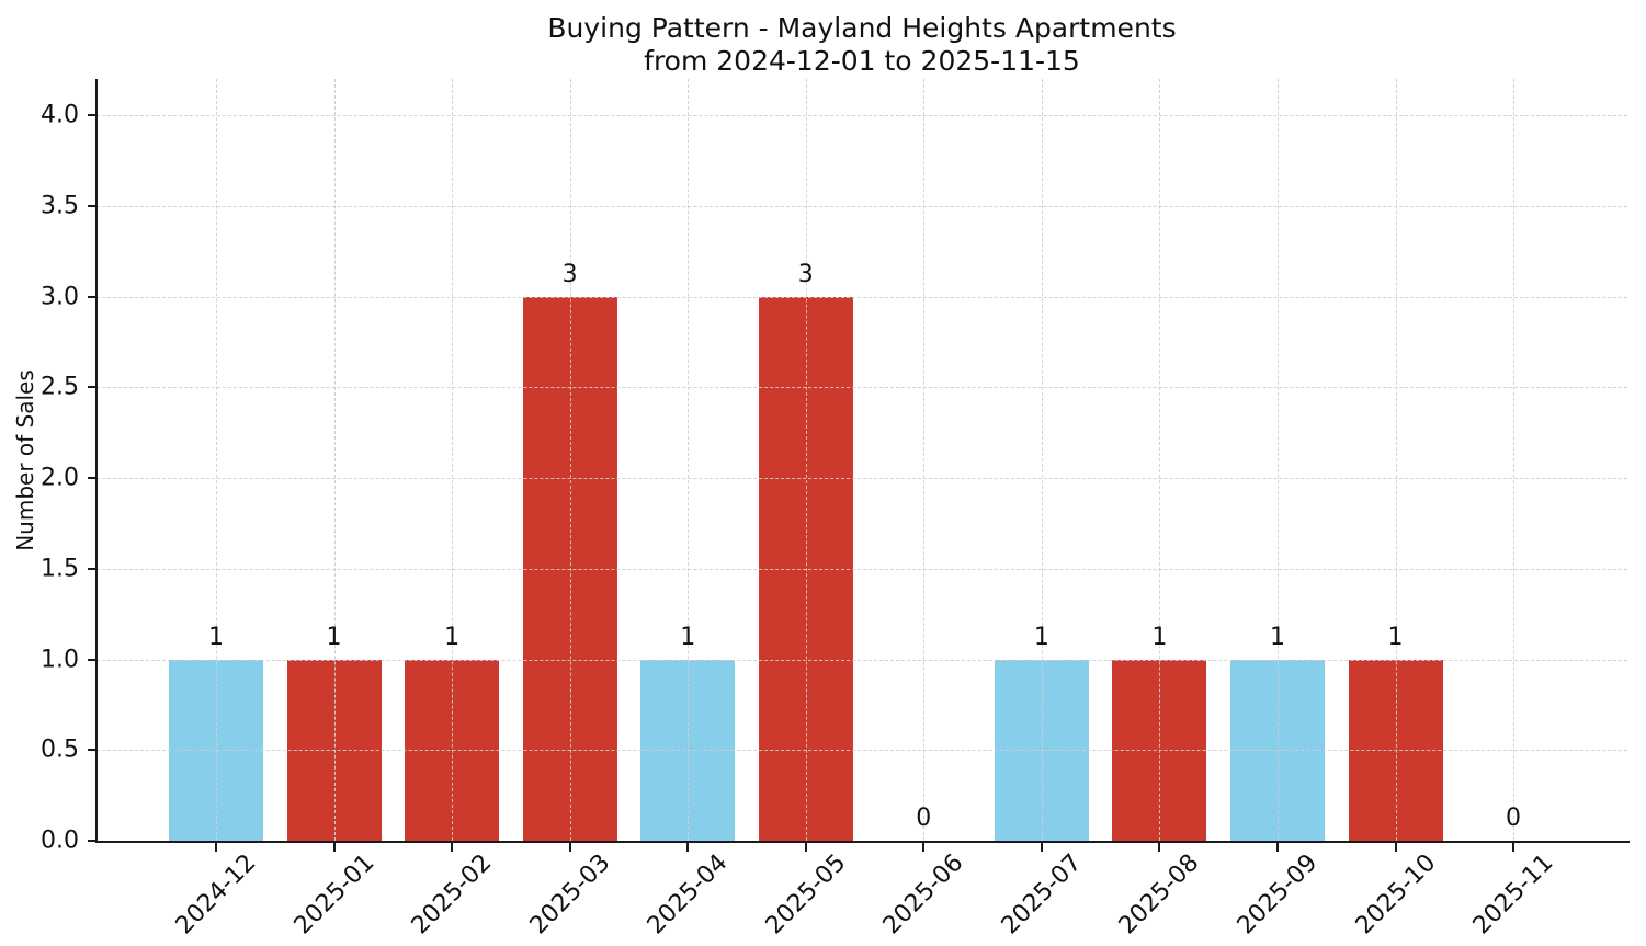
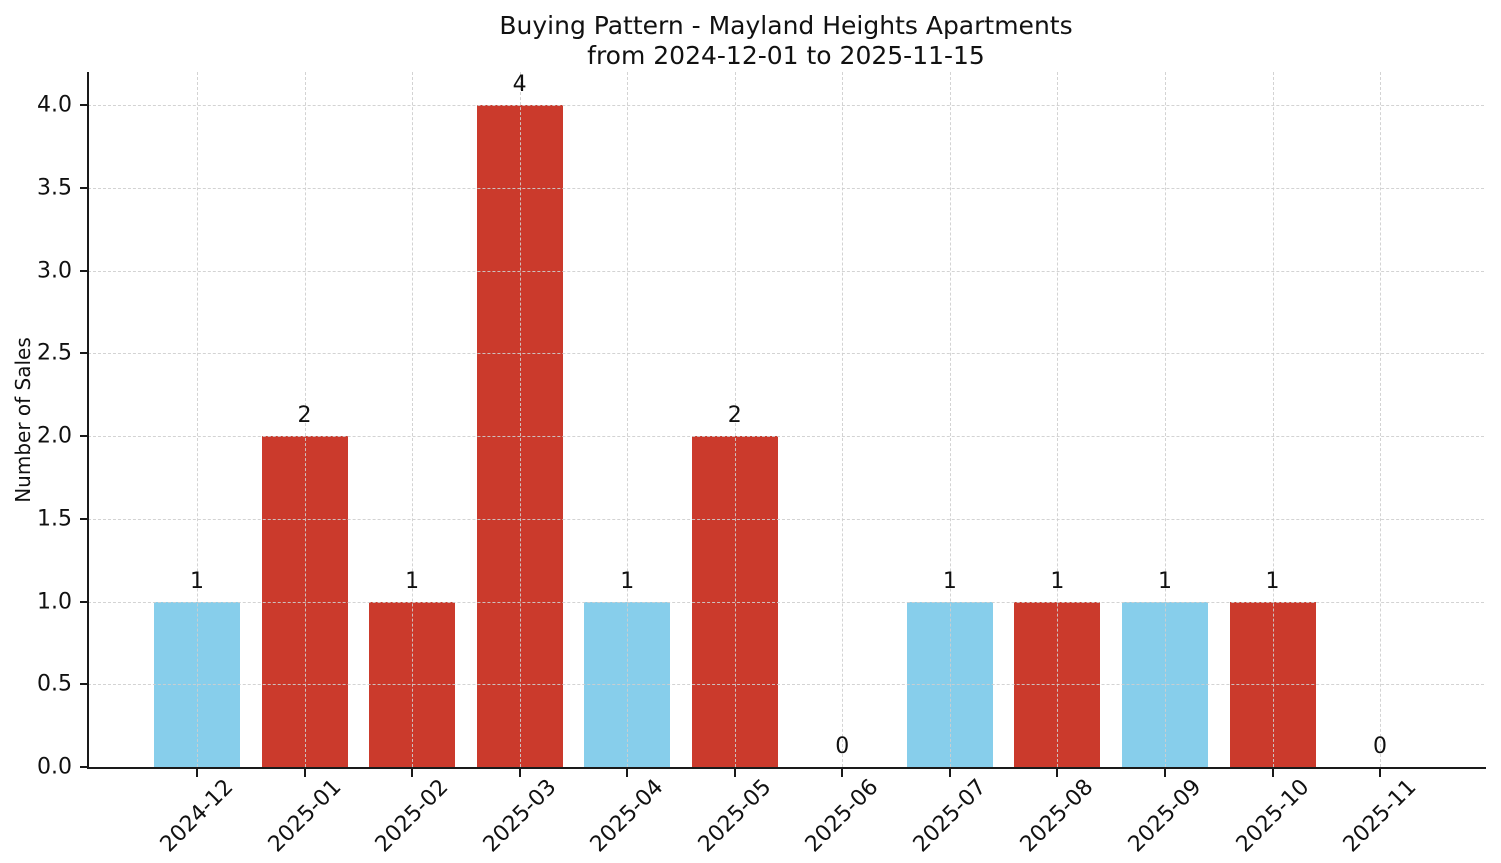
2025-01: 1 -> 2
2025-03: 3 -> 4
2025-05: 3 -> 2
